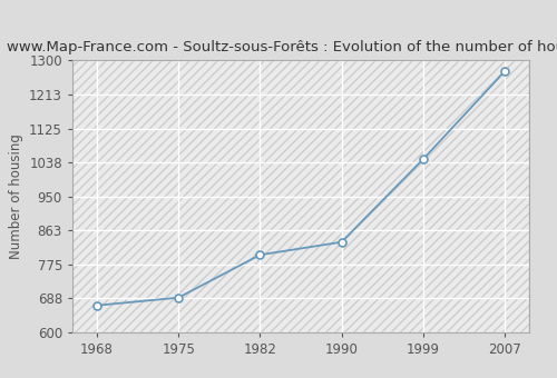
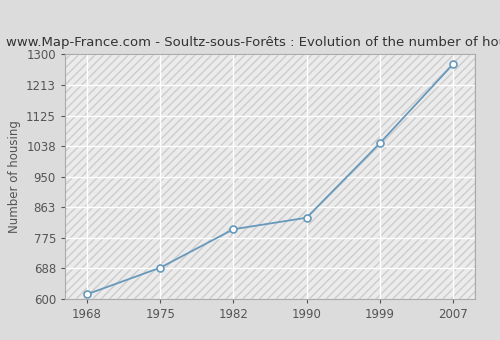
1968: 670 -> 614
